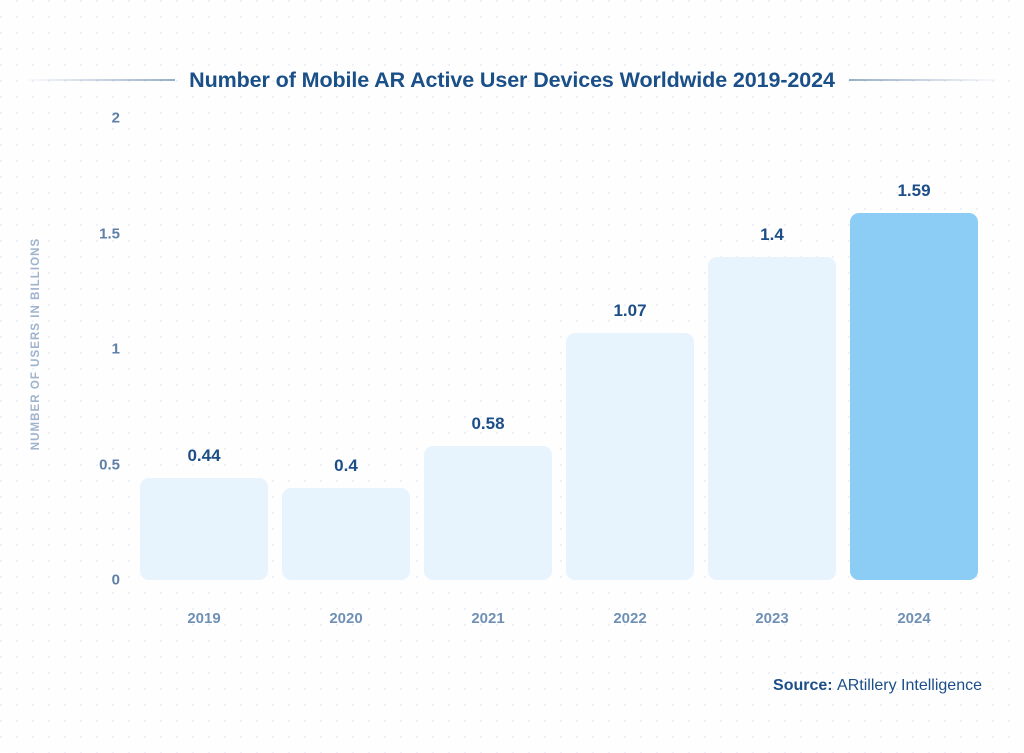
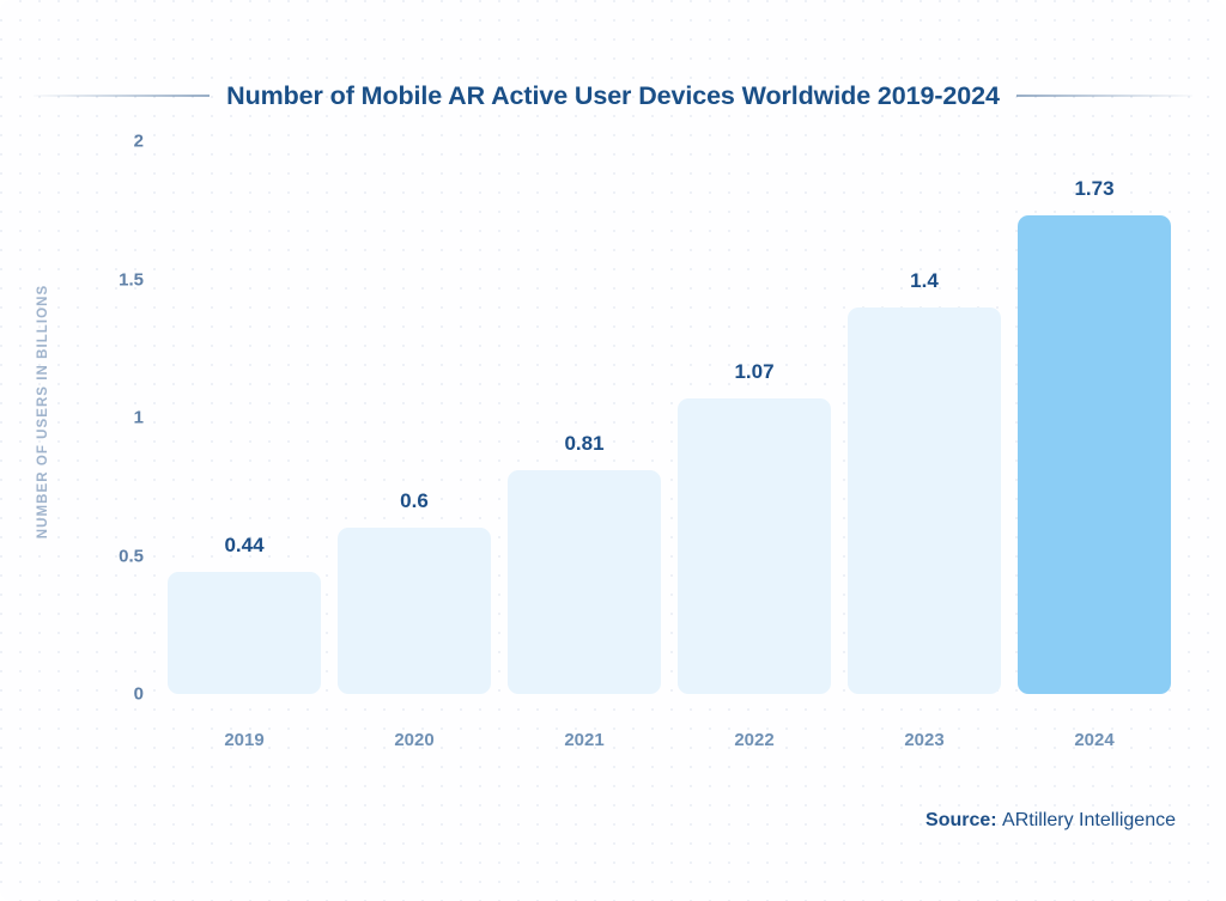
2020: 0.4 -> 0.6
2021: 0.58 -> 0.81
2024: 1.59 -> 1.73
